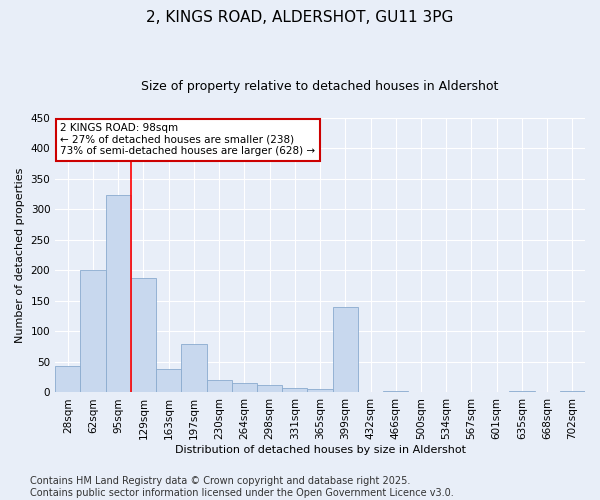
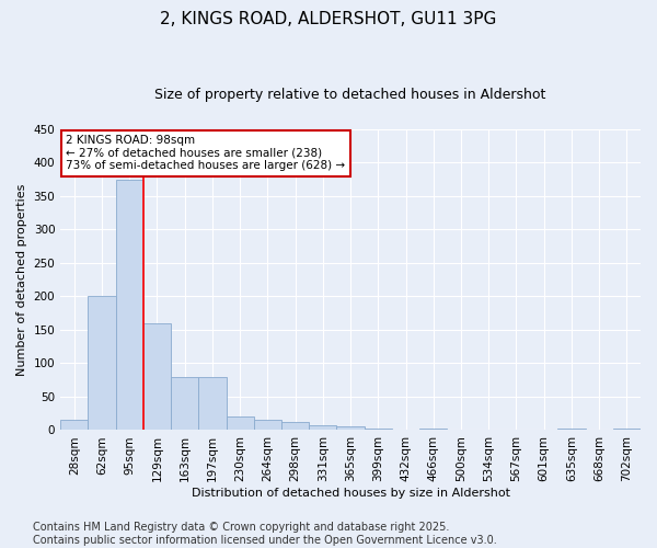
28sqm: 44 -> 15
95sqm: 324 -> 375
129sqm: 188 -> 160
163sqm: 38 -> 80
399sqm: 140 -> 3
